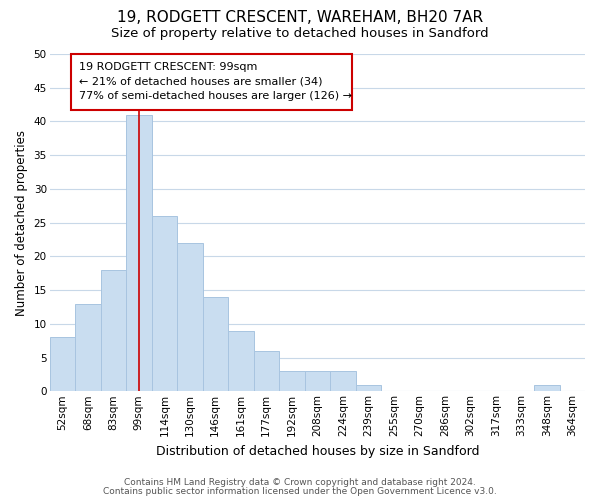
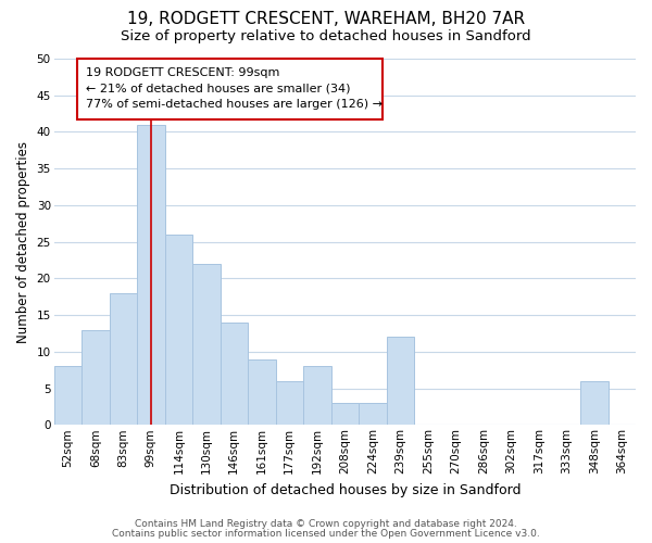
192sqm: 3 -> 8
239sqm: 1 -> 12
348sqm: 1 -> 6
